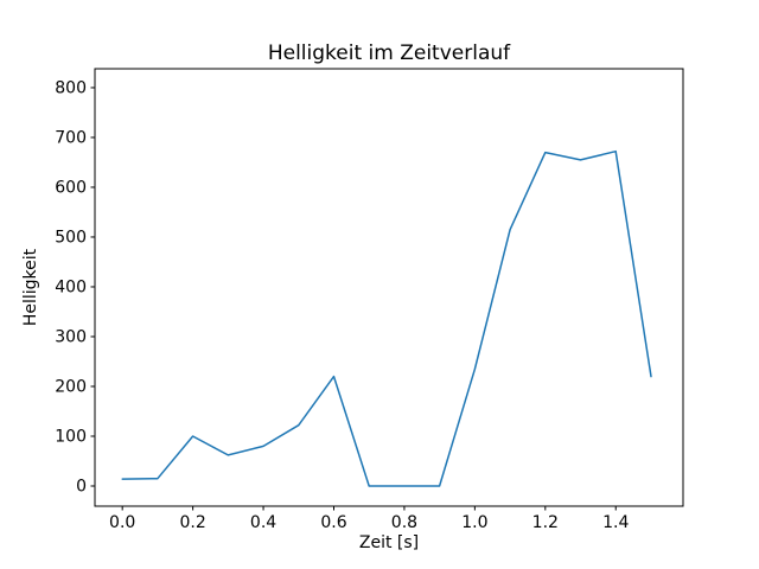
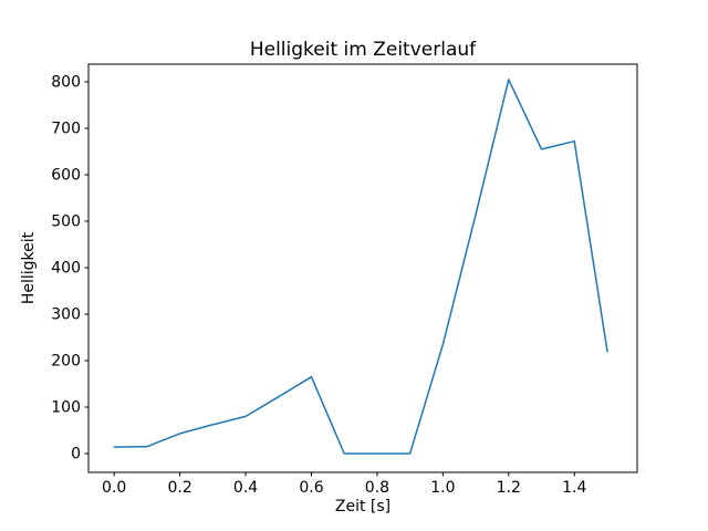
0.2: 100 -> 40
0.6: 220 -> 160
1.2: 670 -> 800
